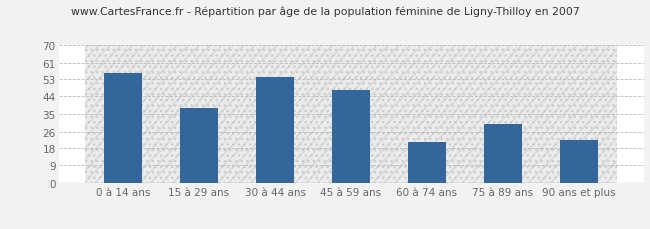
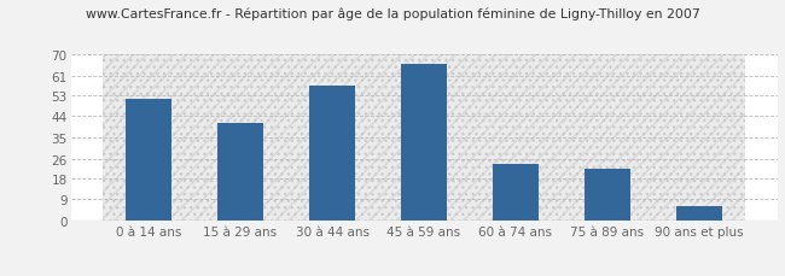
0 à 14 ans: 56 -> 51
15 à 29 ans: 38 -> 41
30 à 44 ans: 54 -> 57
45 à 59 ans: 47 -> 66
60 à 74 ans: 21 -> 24
75 à 89 ans: 30 -> 22
90 ans et plus: 22 -> 6
